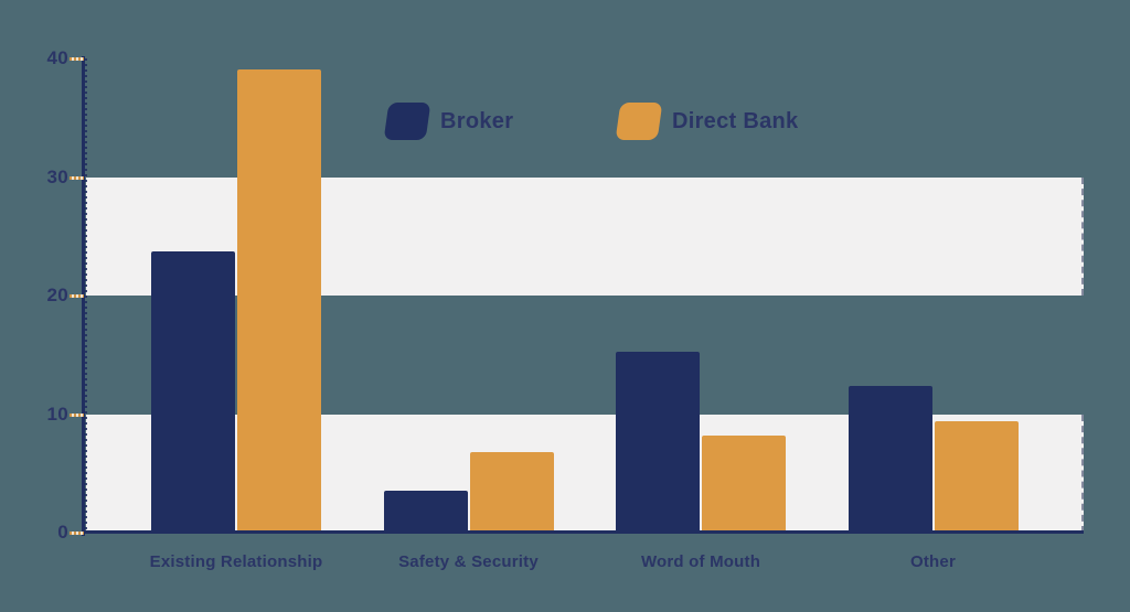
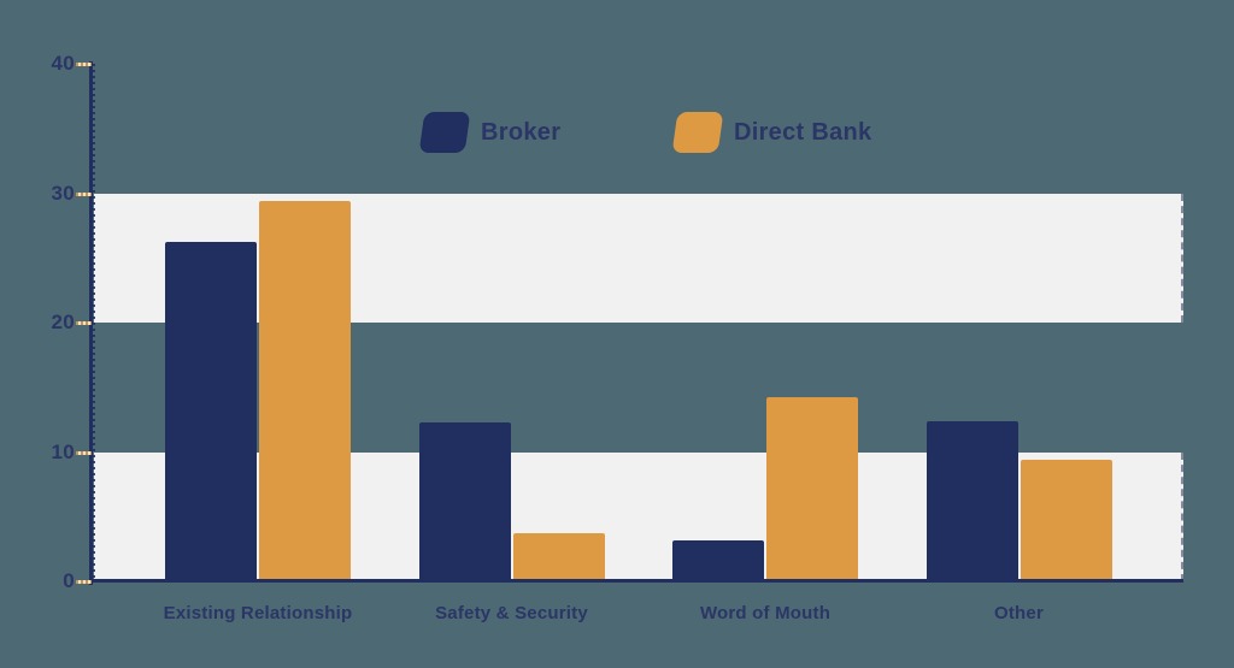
Broker/Existing Relationship: 23.7 -> 26.2
Direct Bank/Existing Relationship: 39.1 -> 29.4
Broker/Safety & Security: 3.5 -> 12.3
Direct Bank/Safety & Security: 6.8 -> 3.7
Broker/Word of Mouth: 15.3 -> 3.2
Direct Bank/Word of Mouth: 8.2 -> 14.2
